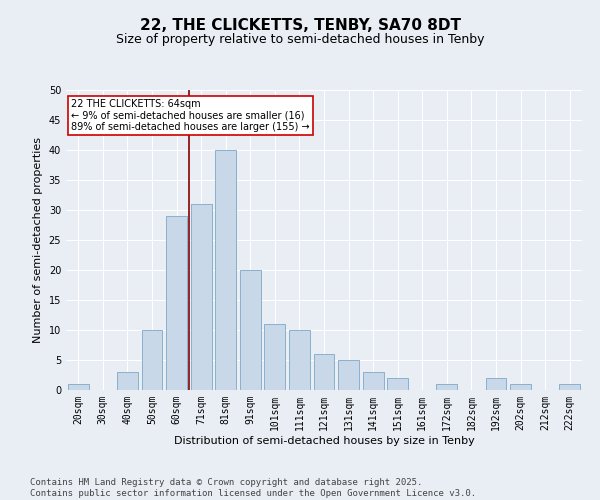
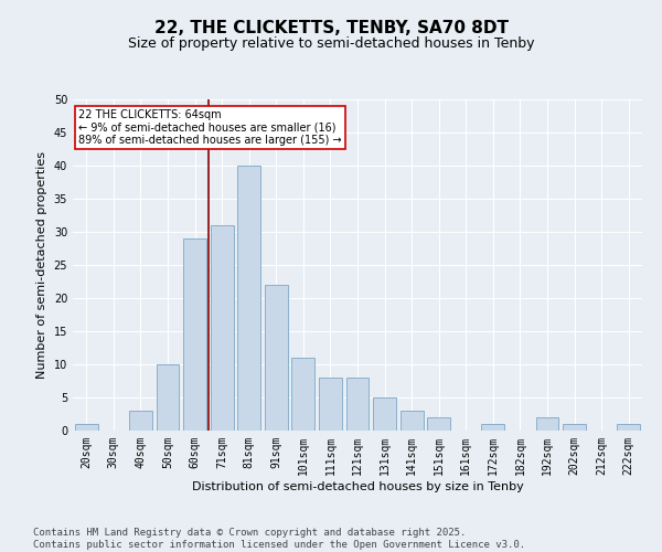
91sqm: 20 -> 22
111sqm: 10 -> 8
121sqm: 6 -> 8
